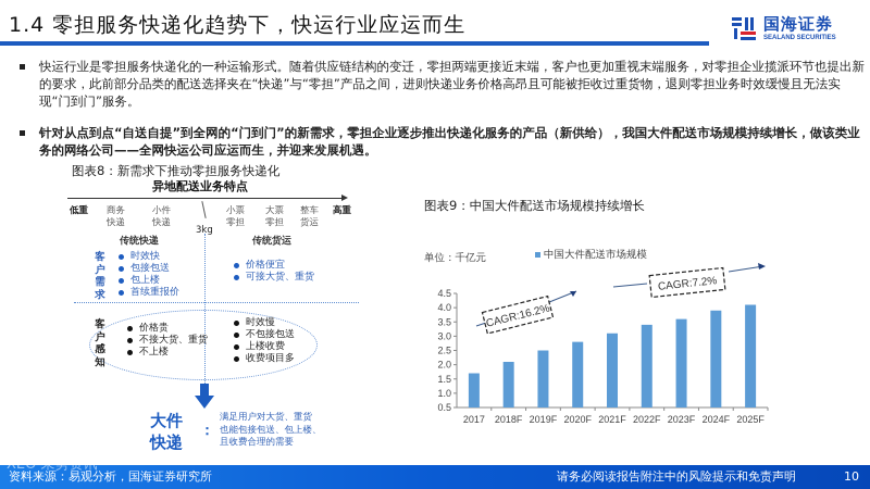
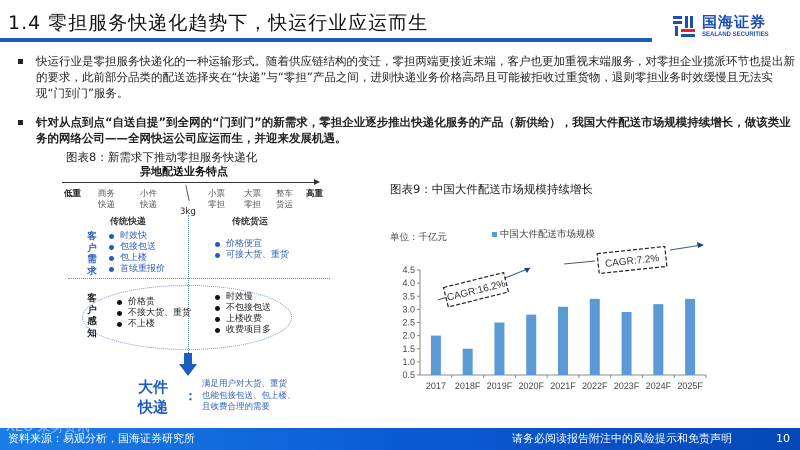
2017: 1.7 -> 2.0
2018F: 2.1 -> 1.5
2023F: 3.6 -> 2.9
2024F: 3.9 -> 3.2
2025F: 4.1 -> 3.4
